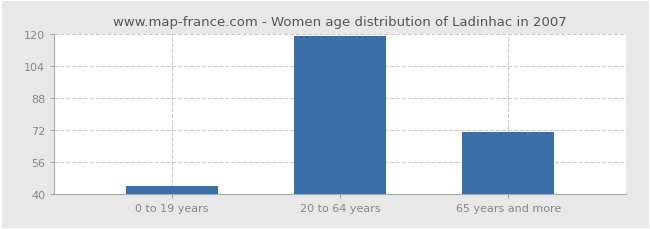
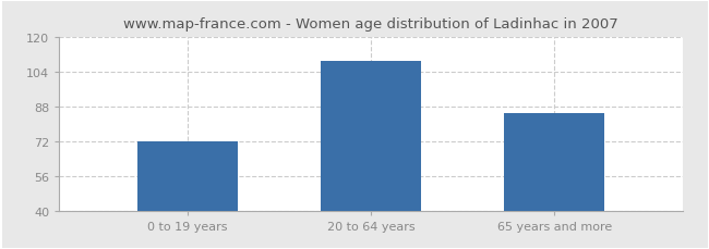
0 to 19 years: 44 -> 72
20 to 64 years: 119 -> 109
65 years and more: 71 -> 85
